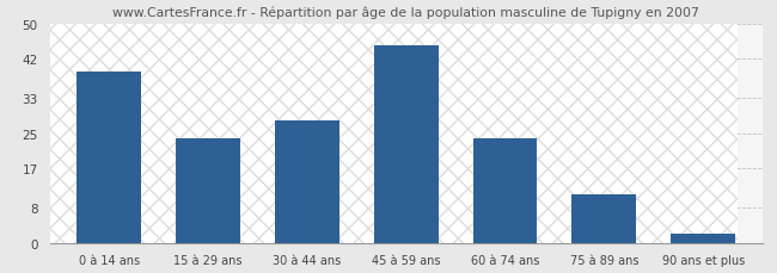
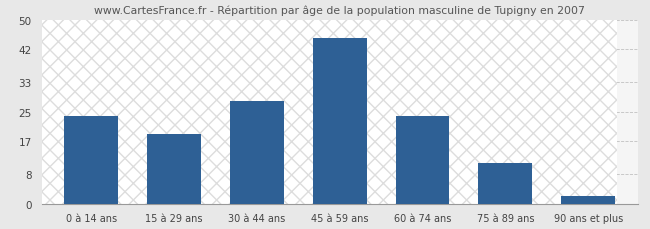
0 à 14 ans: 39 -> 24
15 à 29 ans: 24 -> 19
